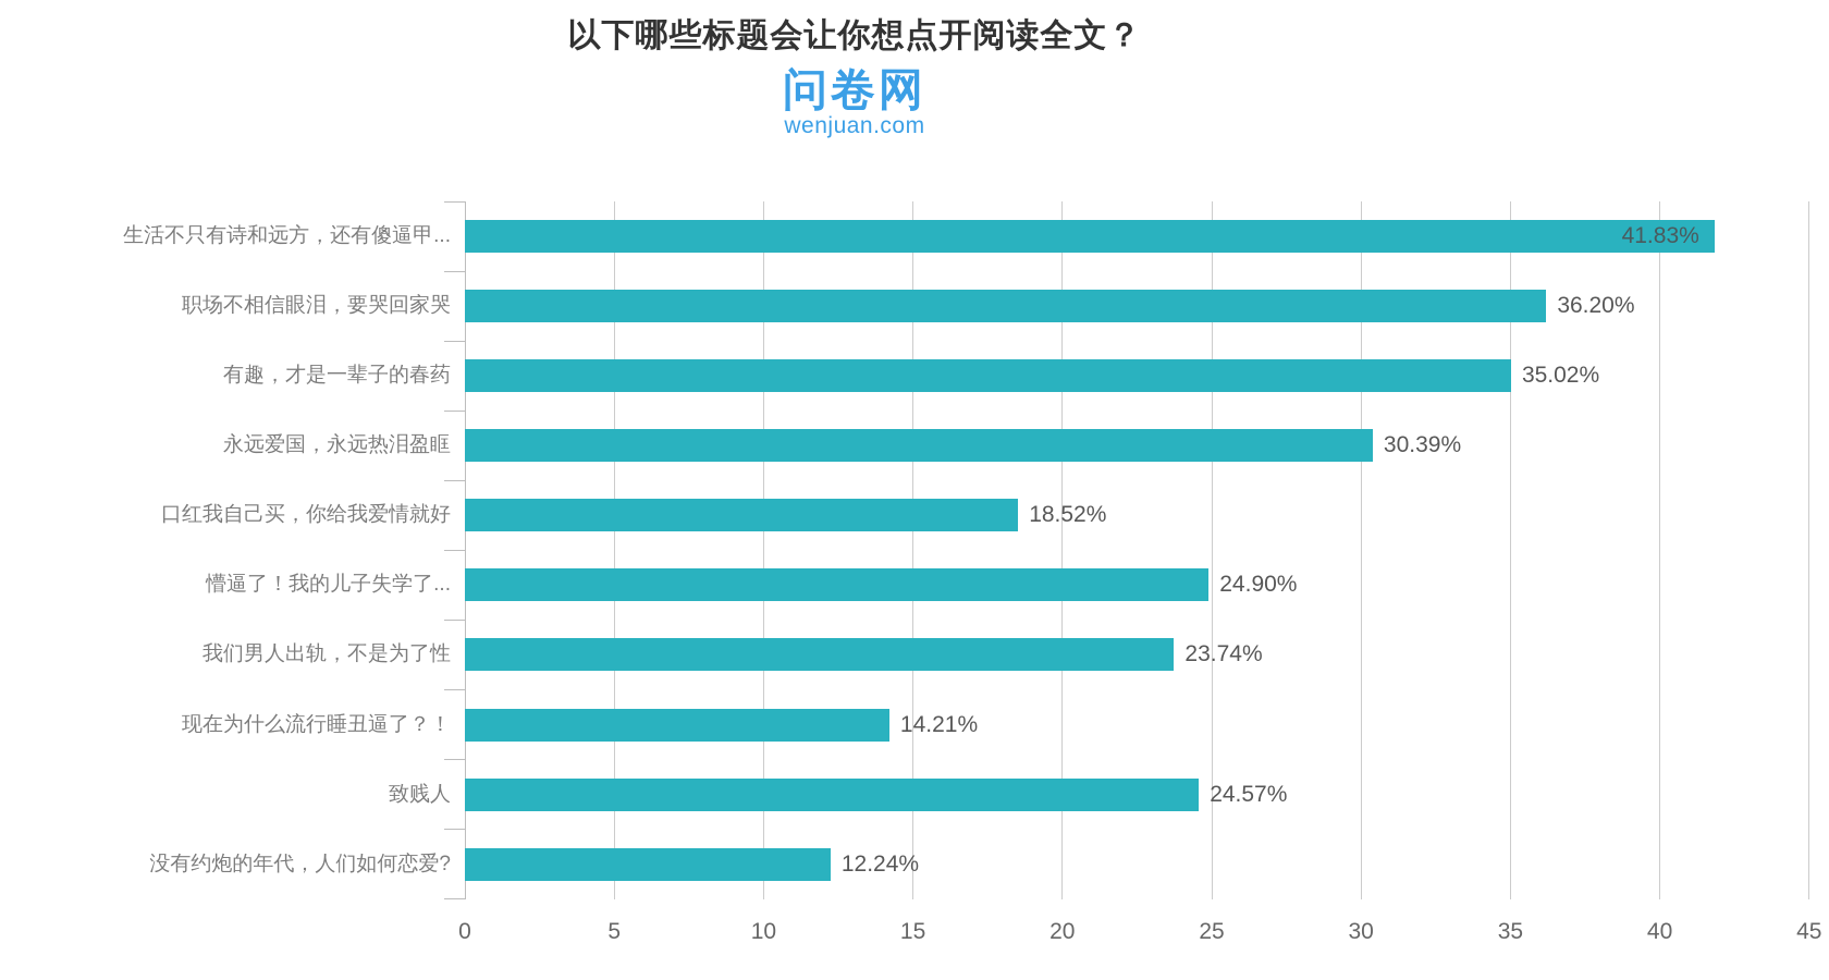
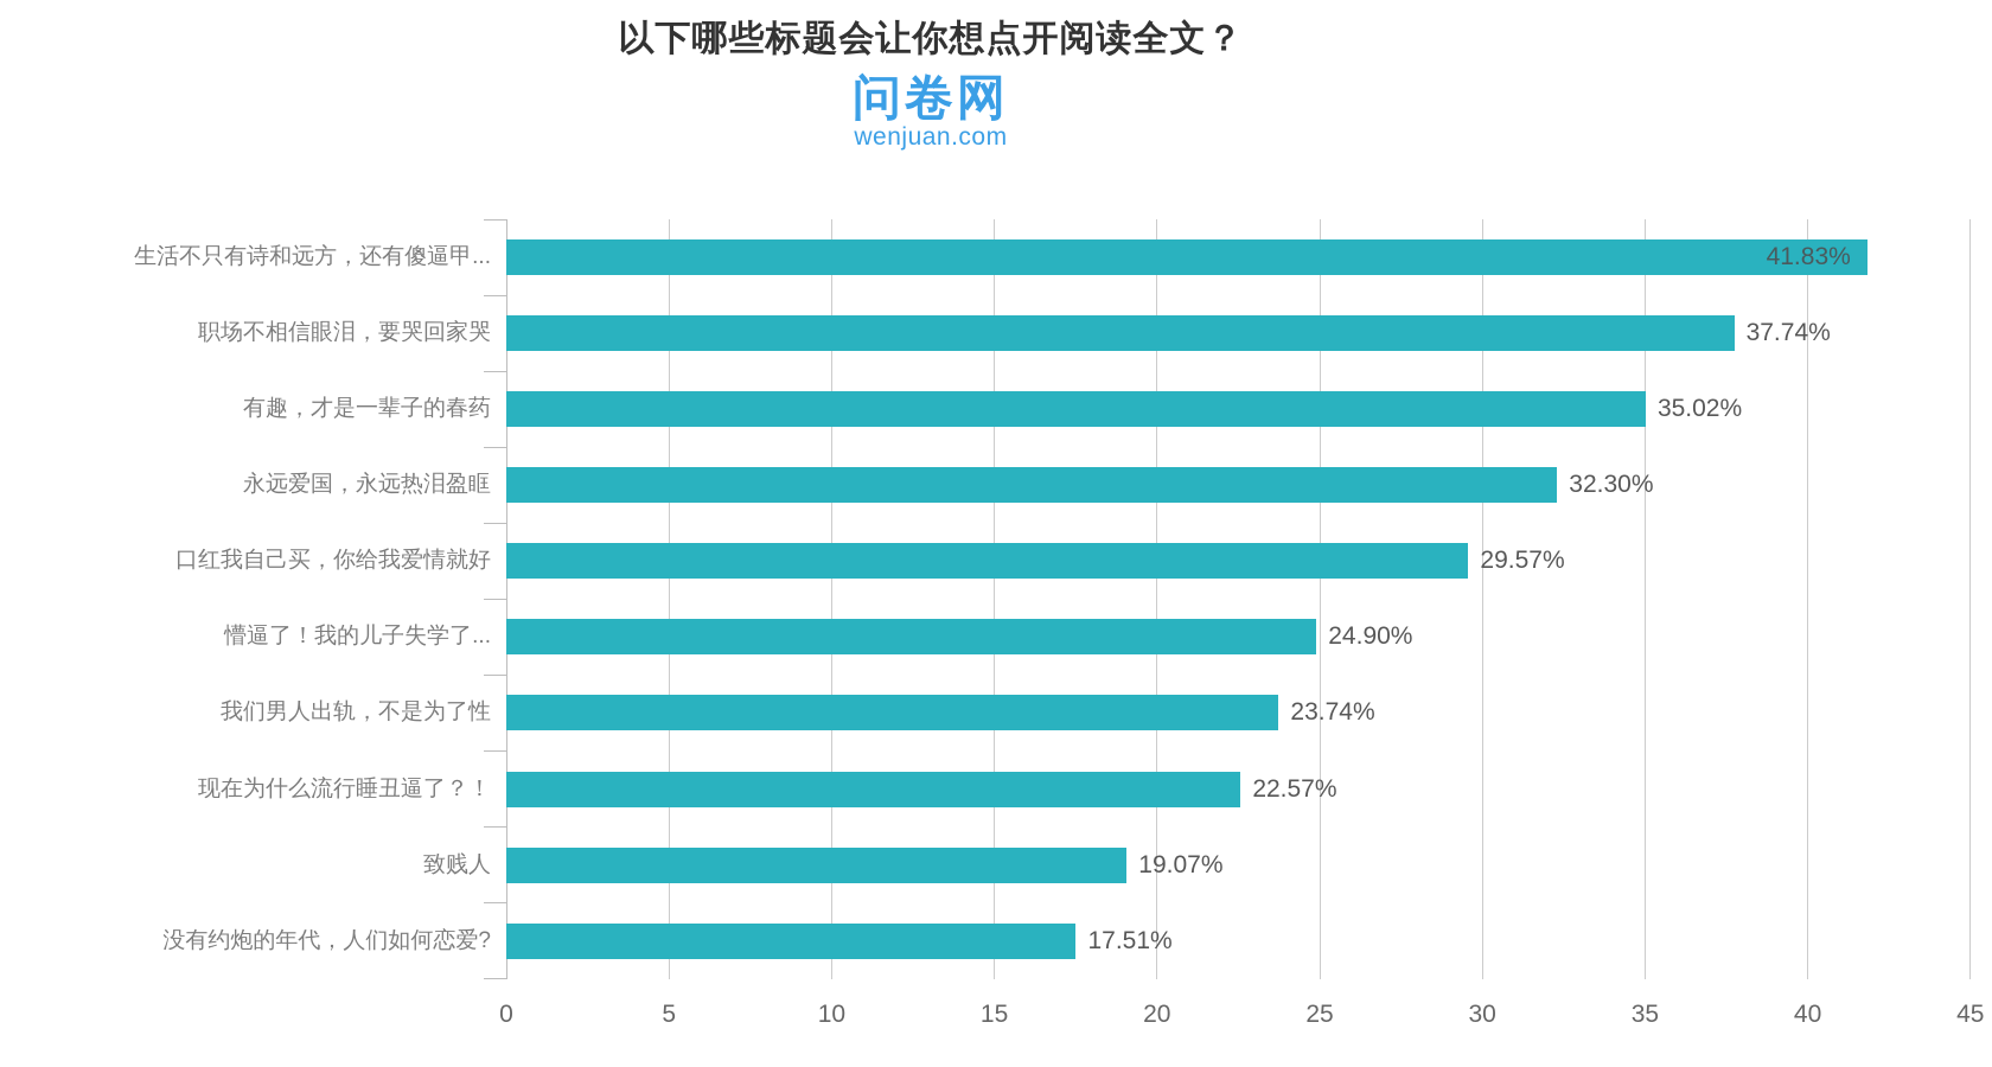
职场不相信眼泪，要哭回家哭: 36.20% -> 37.74%
永远爱国，永远热泪盈眶: 30.39% -> 32.30%
口红我自己买，你给我爱情就好: 18.52% -> 29.57%
现在为什么流行睡丑逼了？！: 14.21% -> 22.57%
致贱人: 24.57% -> 19.07%
没有约炮的年代，人们如何恋爱?: 12.24% -> 17.51%
